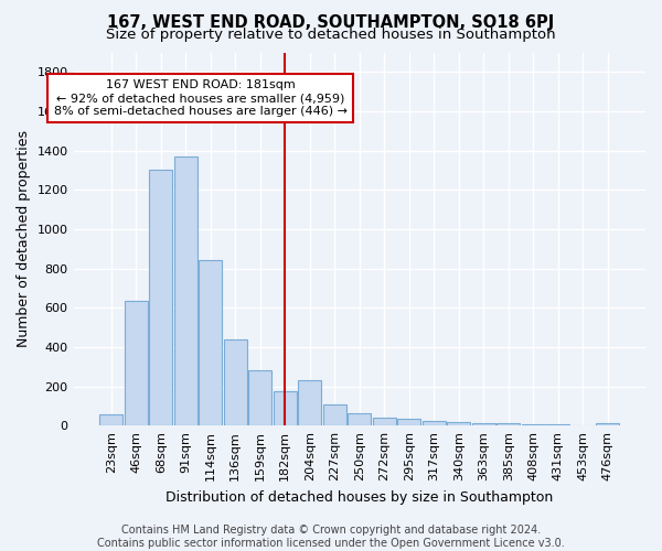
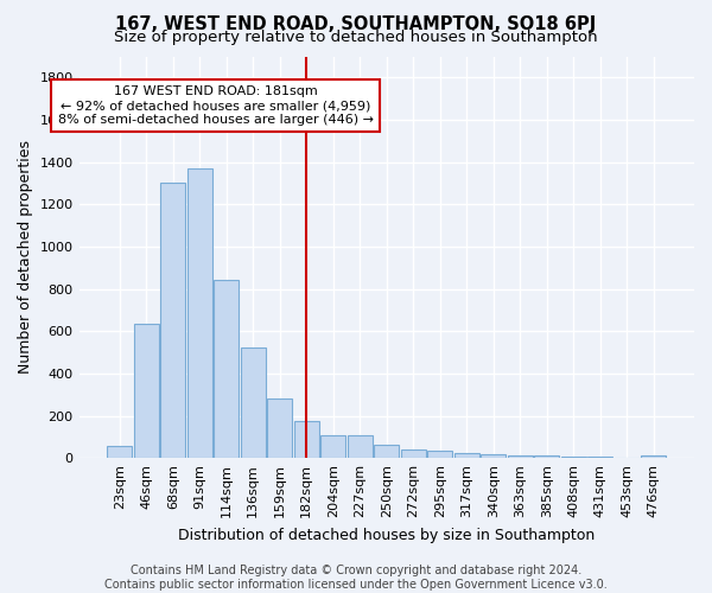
136sqm: 440 -> 520
204sqm: 230 -> 100
